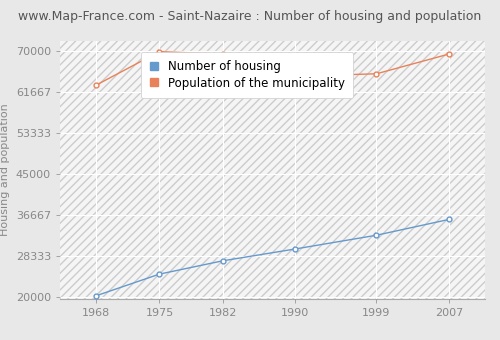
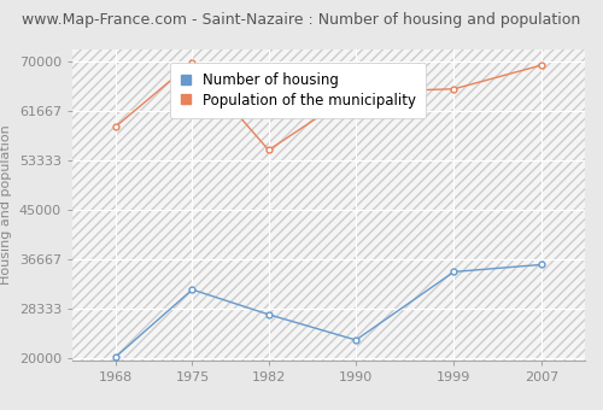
Population of the municipality/1968: 63000 -> 59000
Number of housing/1975: 24600 -> 31500
Population of the municipality/1982: 69300 -> 55000
Number of housing/1990: 29700 -> 23000
Number of housing/1999: 32500 -> 34500
